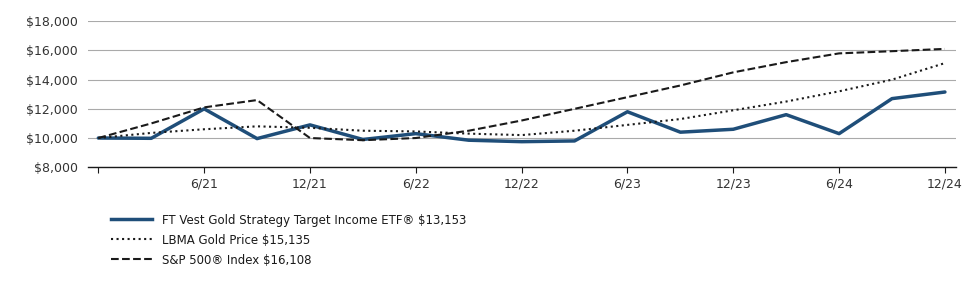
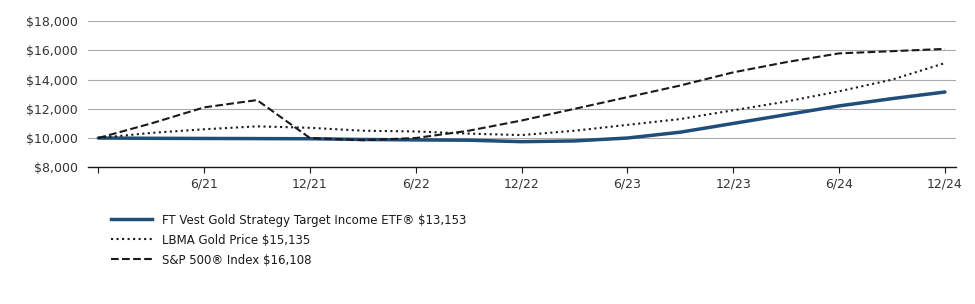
FT Vest Gold Strategy Target Income ETF® $13,153/6/21: $12,000 -> $10,000
FT Vest Gold Strategy Target Income ETF® $13,153/12/21: $10,900 -> $10,000
FT Vest Gold Strategy Target Income ETF® $13,153/6/22: $10,300 -> $9,900
FT Vest Gold Strategy Target Income ETF® $13,153/6/23: $11,800 -> $10,000
FT Vest Gold Strategy Target Income ETF® $13,153/12/23: $10,600 -> $11,000
FT Vest Gold Strategy Target Income ETF® $13,153/6/24: $10,300 -> $12,200
